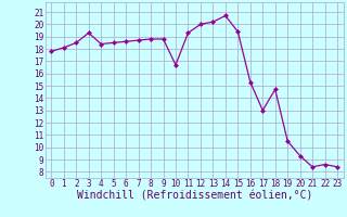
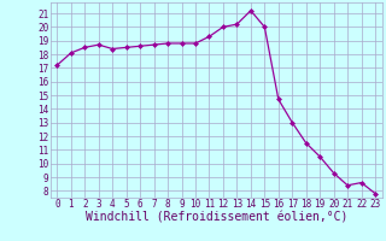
0: 17.8 -> 17.2
3: 19.3 -> 18.7
10: 16.7 -> 18.8
14: 20.7 -> 21.2
15: 19.4 -> 20.0
16: 15.3 -> 14.7
18: 14.7 -> 11.5
23: 8.4 -> 7.8
